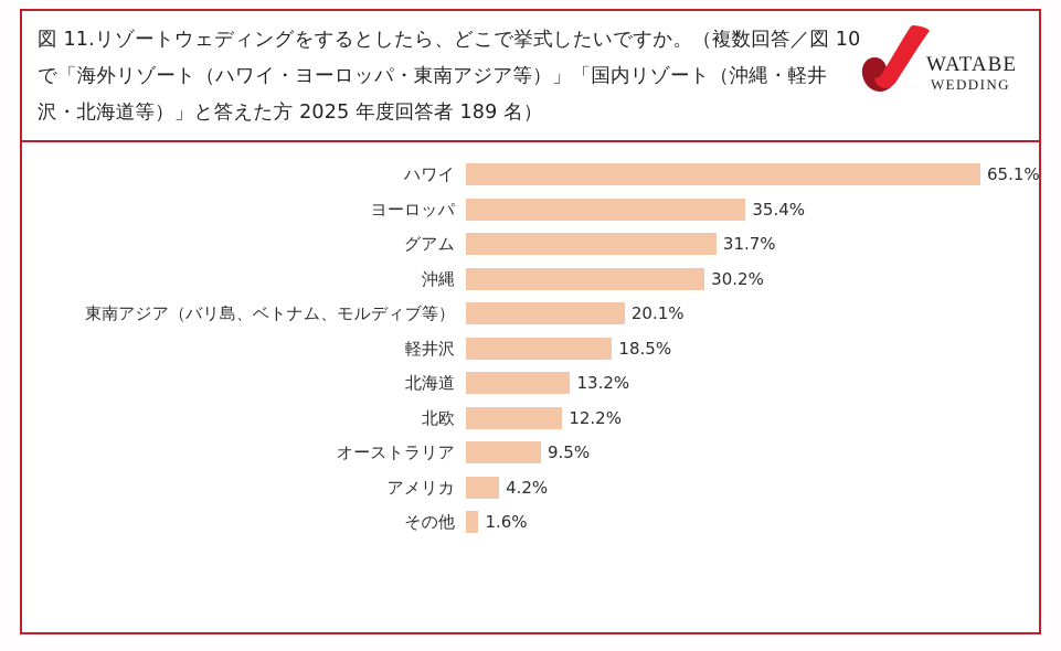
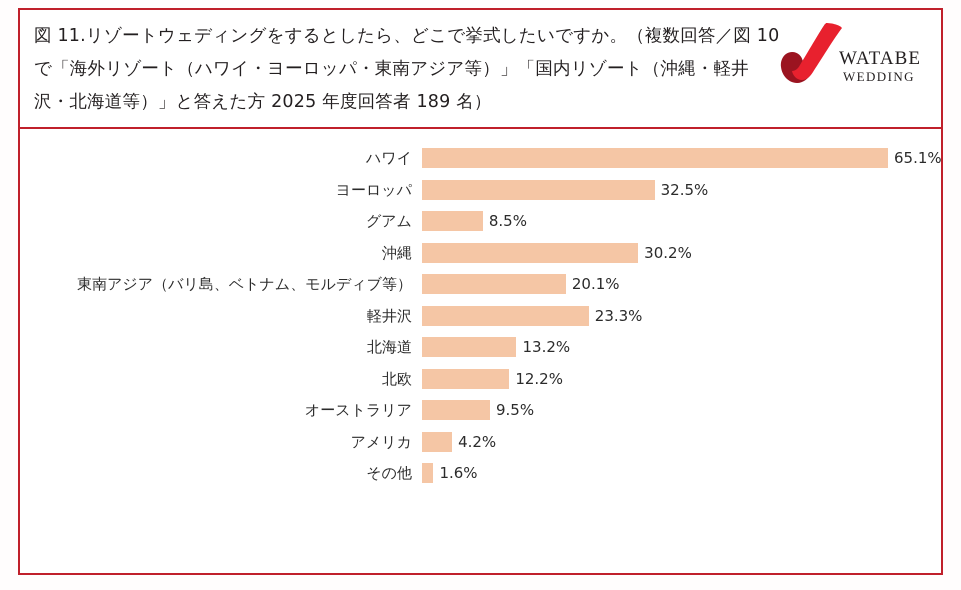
ヨーロッパ: 35.4% -> 32.5%
グアム: 31.7% -> 8.5%
軽井沢: 18.5% -> 23.3%
